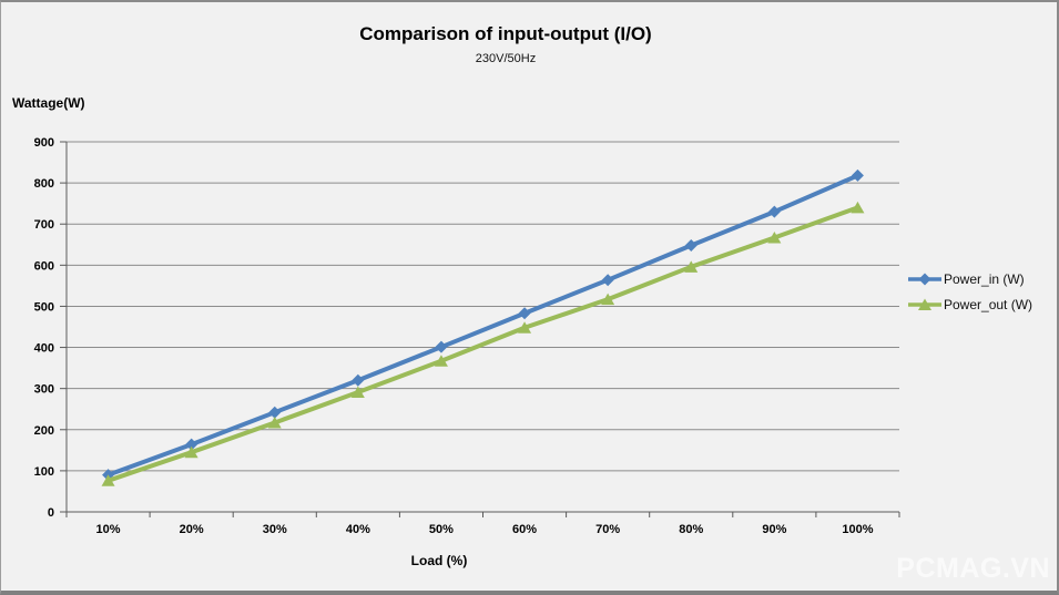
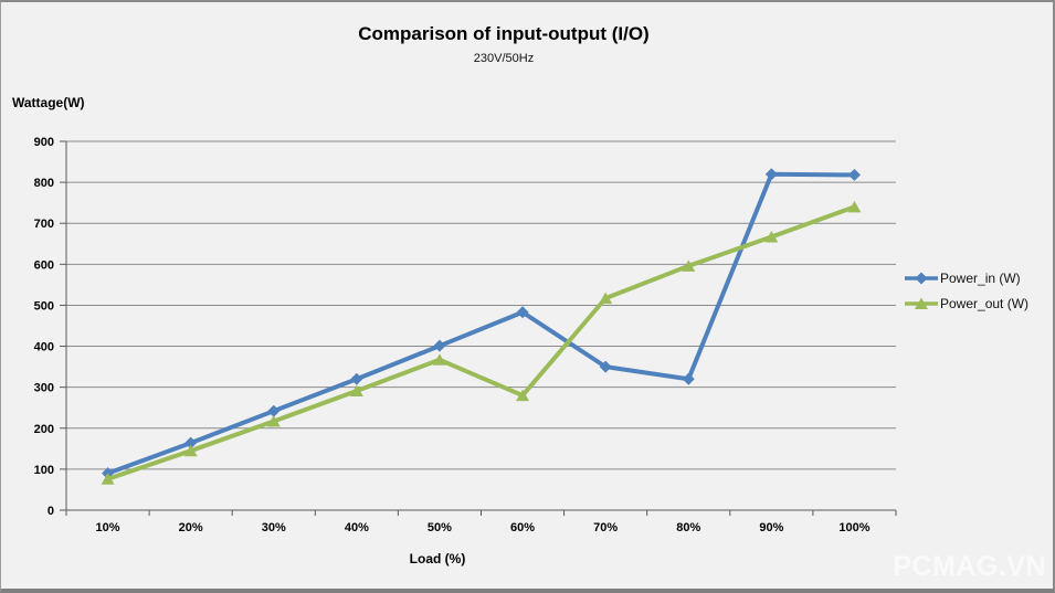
Power_out (W)/60%: 450 -> 280
Power_in (W)/70%: 560 -> 350
Power_in (W)/80%: 650 -> 320
Power_in (W)/90%: 730 -> 820
